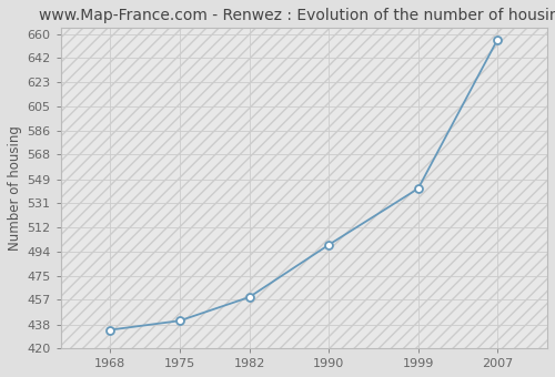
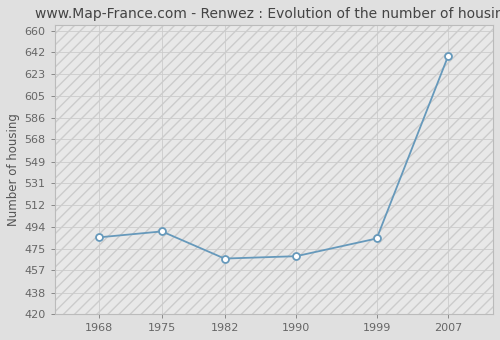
1968: 434 -> 485
1975: 441 -> 490
1982: 459 -> 467
1990: 499 -> 469
1999: 542 -> 484
2007: 656 -> 639
